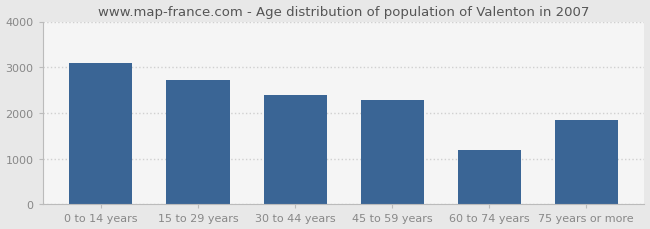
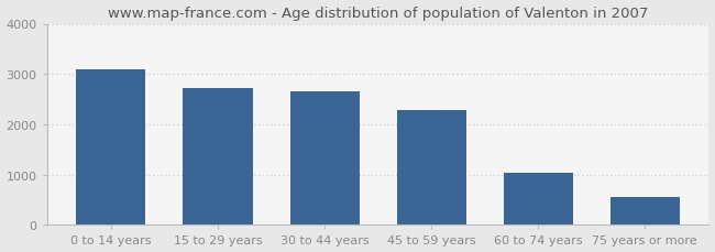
30 to 44 years: 2400 -> 2650
60 to 74 years: 1200 -> 1040
75 years or more: 1850 -> 540
